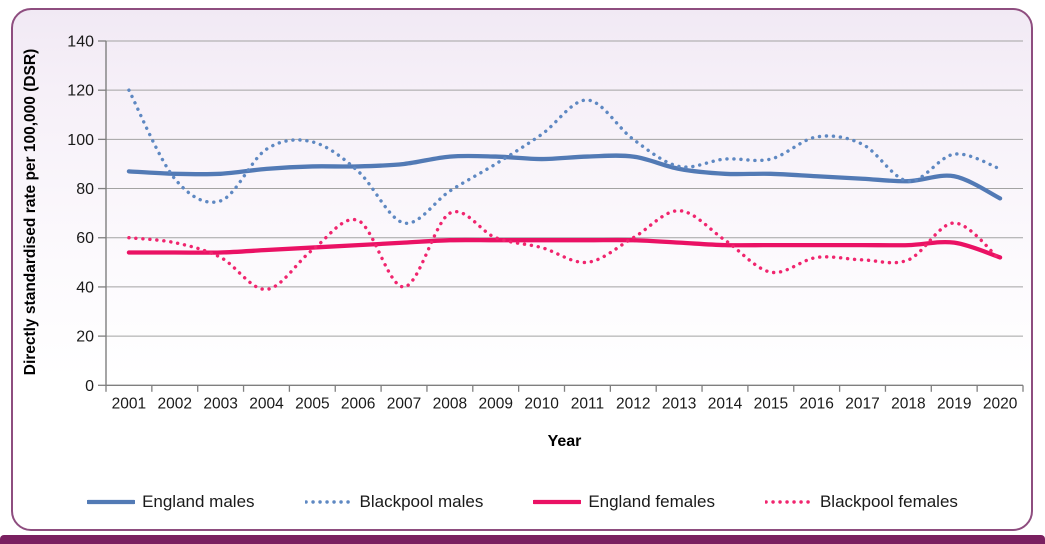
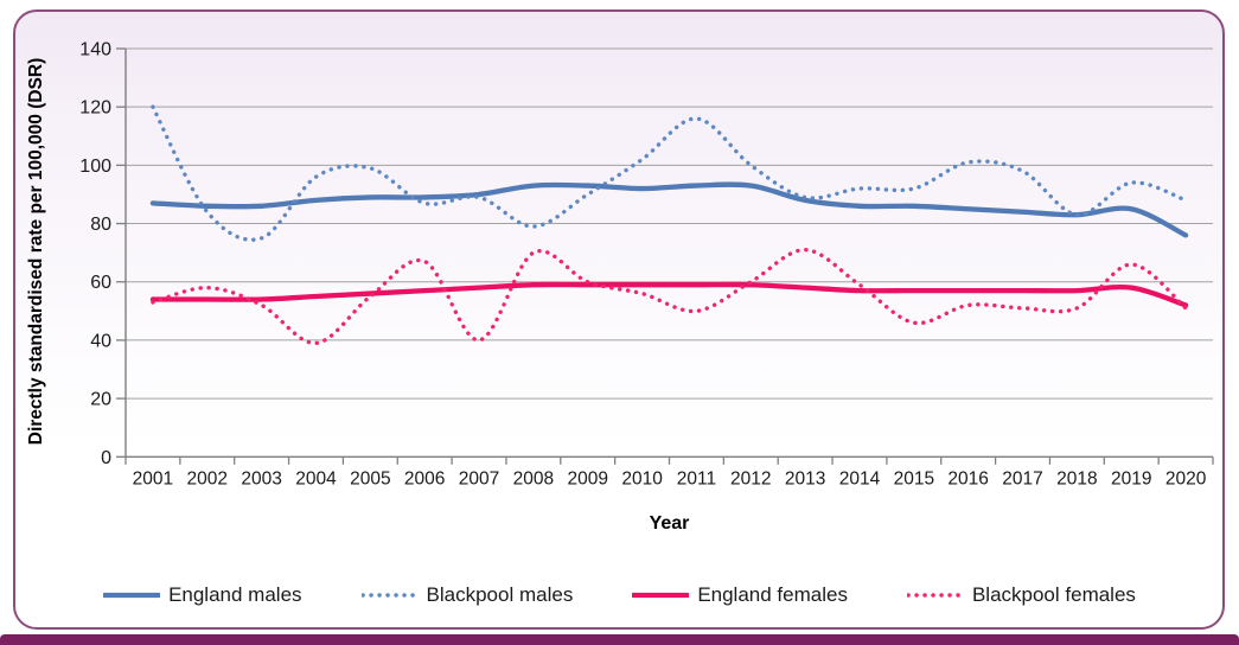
Blackpool females/2001: 60 -> 53
Blackpool males/2007: 66 -> 89
